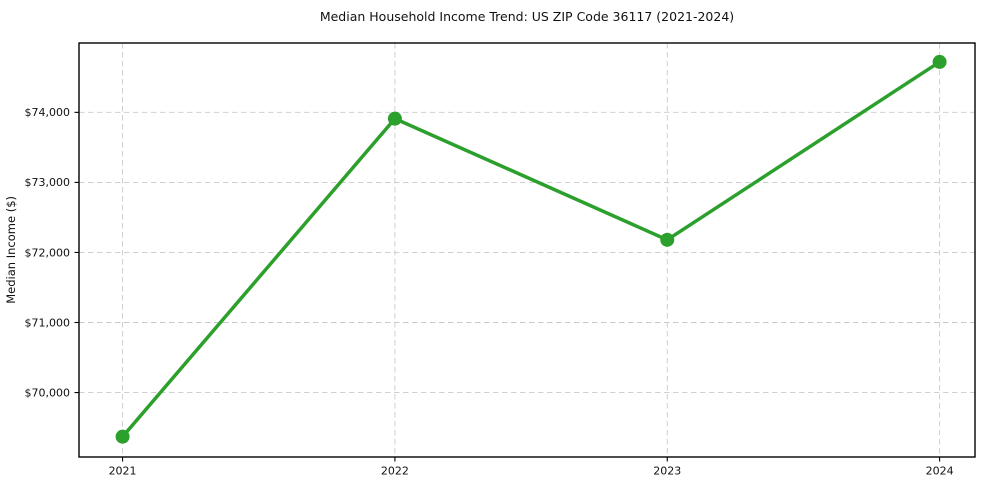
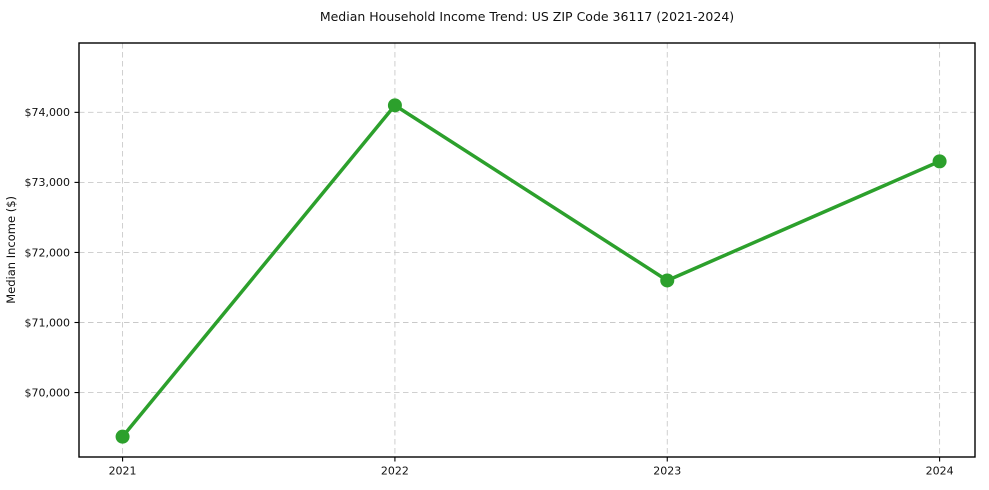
2022: $73900 -> $74100
2023: $72200 -> $71600
2024: $74700 -> $73300
